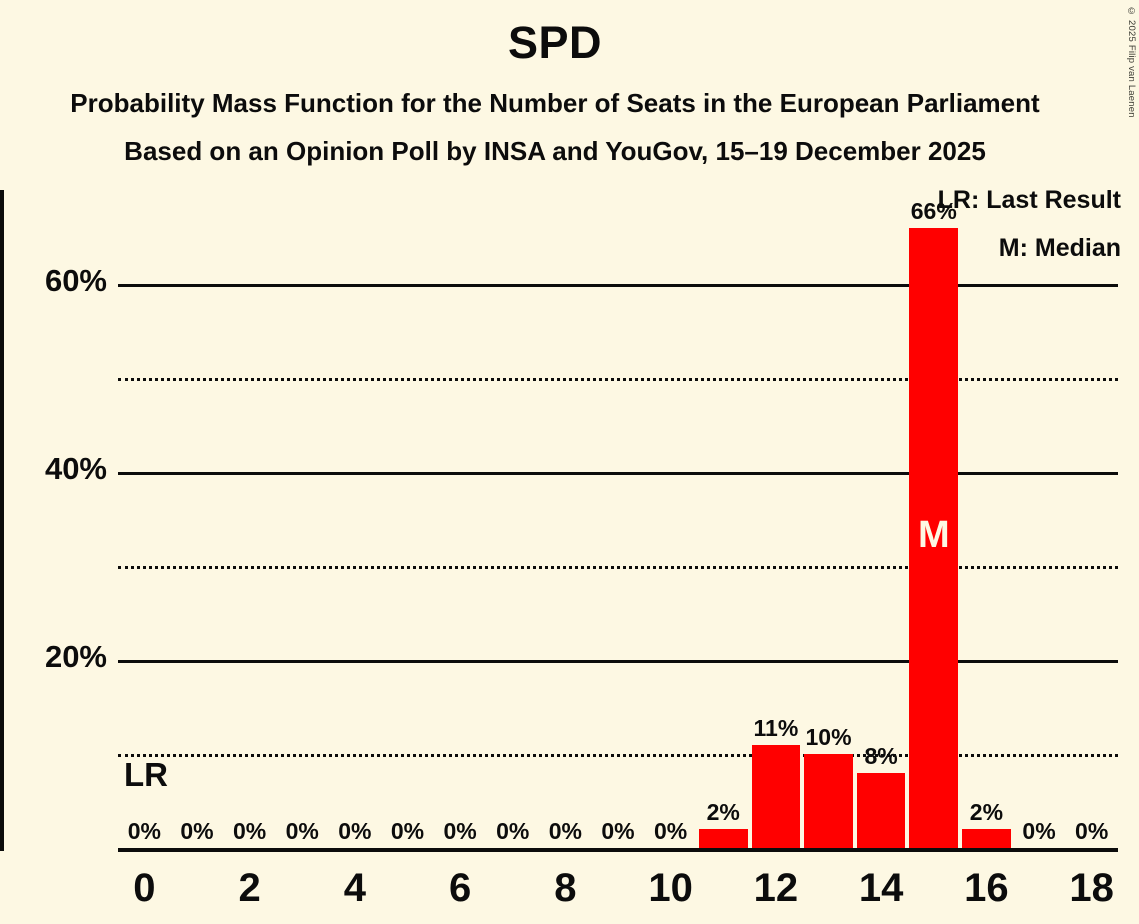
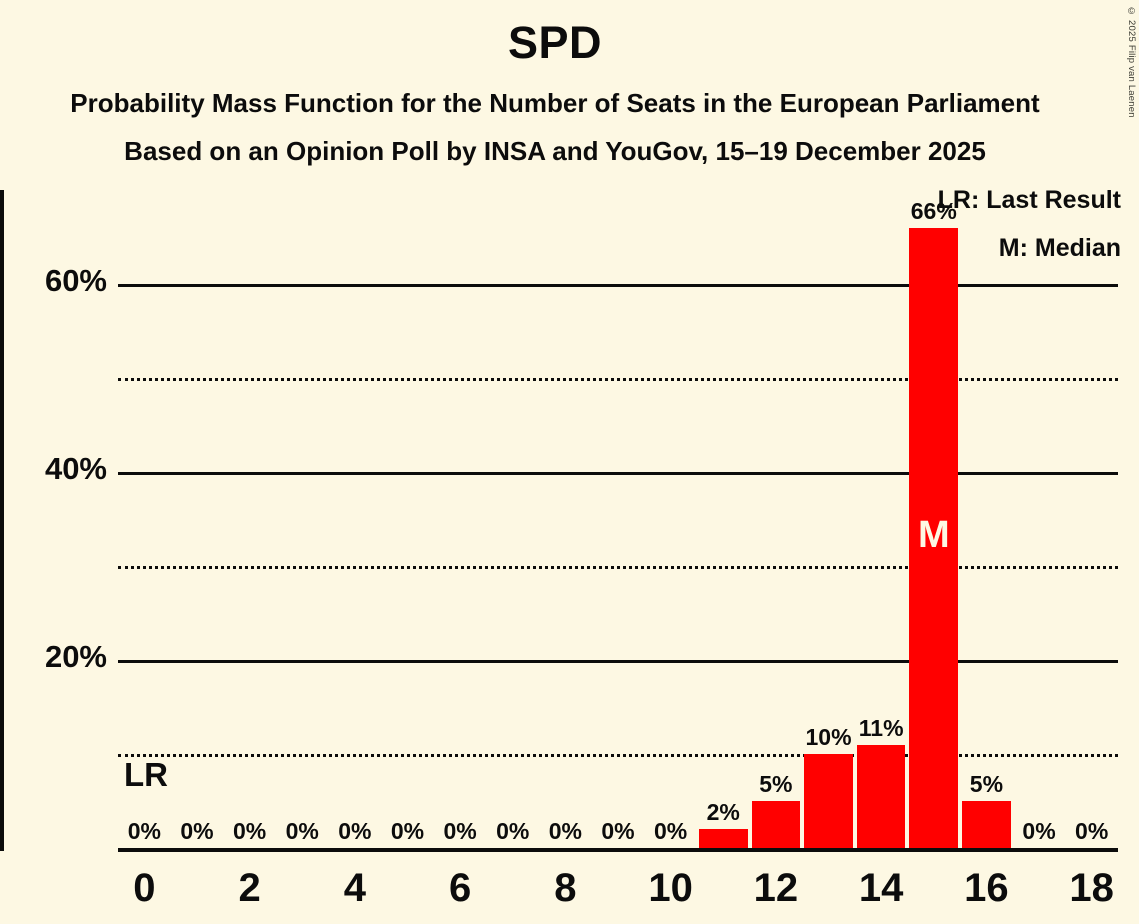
12: 11% -> 5%
14: 8% -> 11%
16: 2% -> 5%
